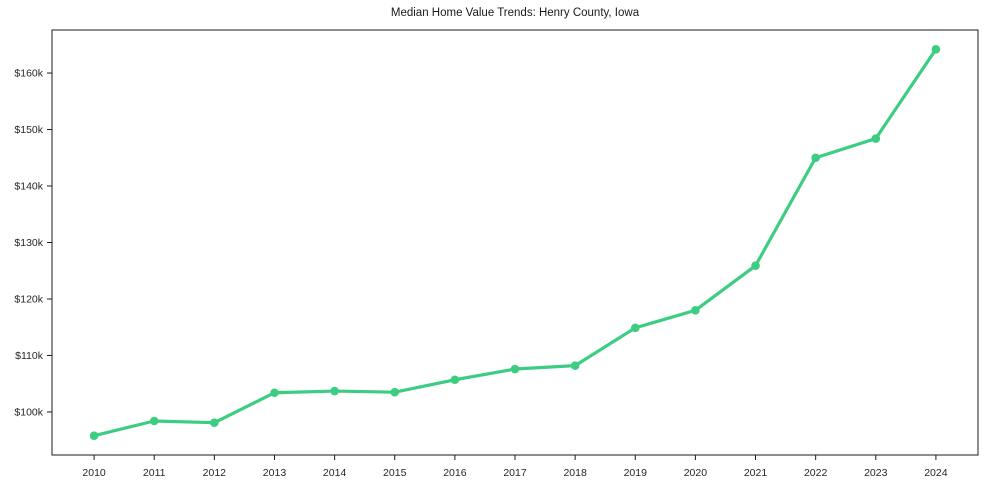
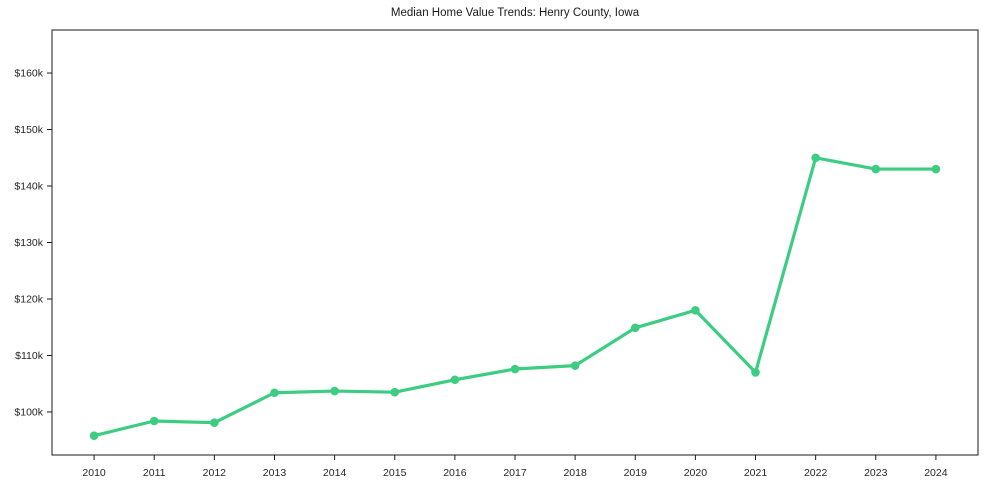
2021: $126k -> $107k
2023: $148k -> $143k
2024: $164k -> $143k
